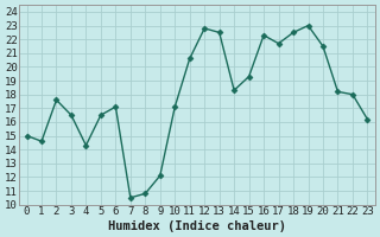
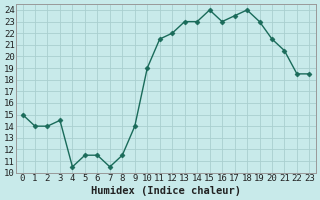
1: 14.6 -> 14.0
2: 17.6 -> 14.0
3: 16.5 -> 14.5
4: 14.3 -> 10.5
5: 16.5 -> 11.5
6: 17.1 -> 11.5
8: 10.8 -> 11.5
9: 12.1 -> 14.0
10: 17.1 -> 19.0
11: 20.6 -> 21.5
12: 22.8 -> 22.0
13: 22.5 -> 23.0
14: 18.3 -> 23.0
15: 19.3 -> 24.0
16: 22.3 -> 23.0
17: 21.7 -> 23.5
18: 22.5 -> 24.0
21: 18.2 -> 20.5
22: 18.0 -> 18.5
23: 16.2 -> 18.5
